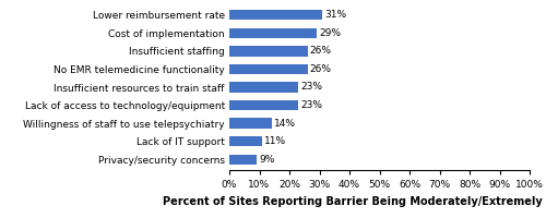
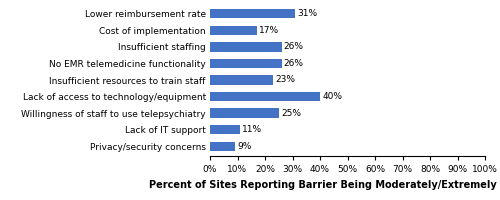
Cost of implementation: 29% -> 17%
Lack of access to technology/equipment: 23% -> 40%
Willingness of staff to use telepsychiatry: 14% -> 25%
